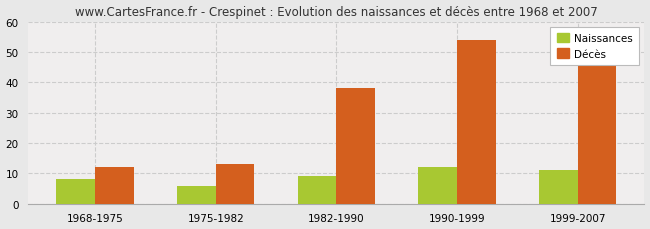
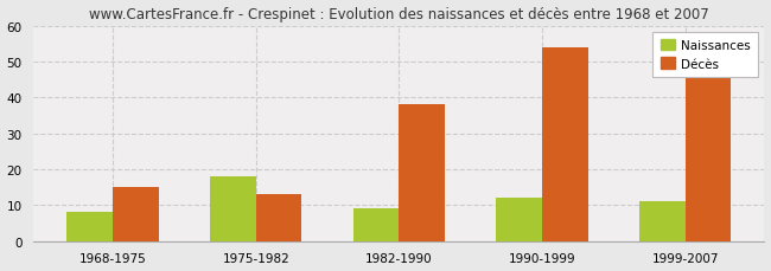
Décès/1968-1975: 12 -> 15
Naissances/1975-1982: 6 -> 18
